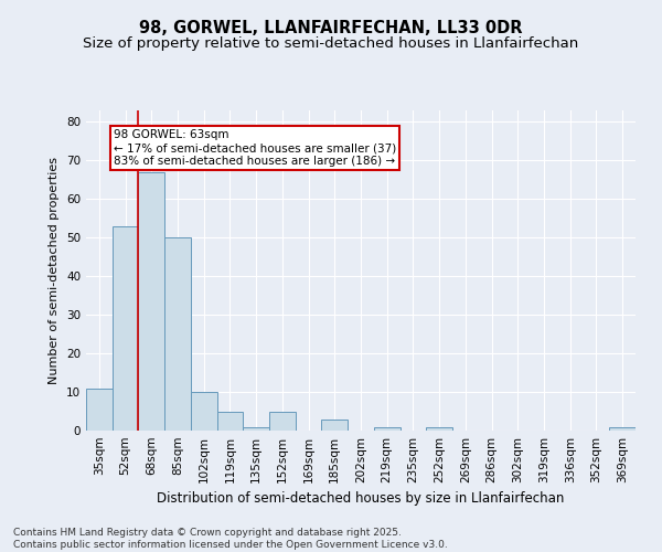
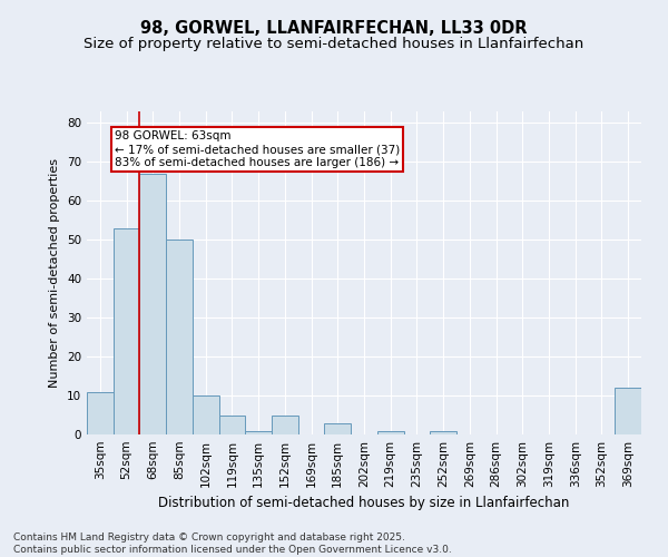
369sqm: 1 -> 12
